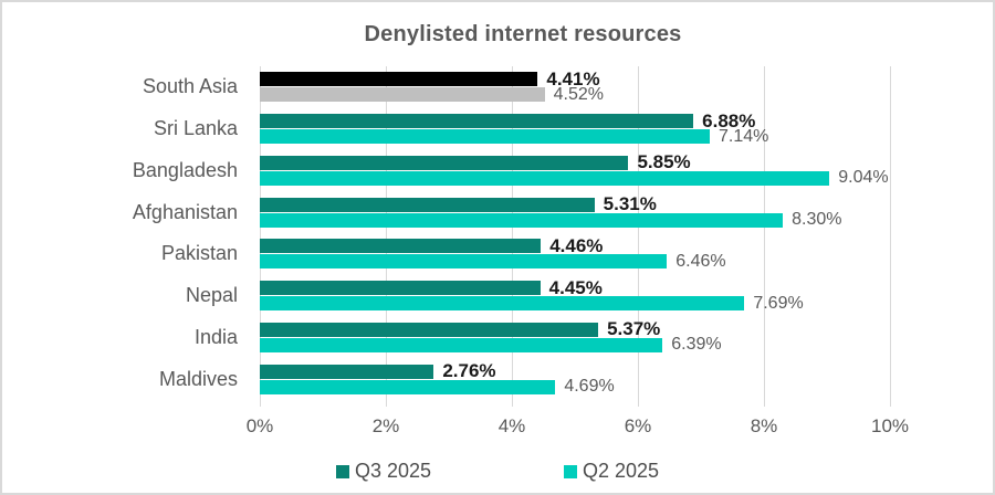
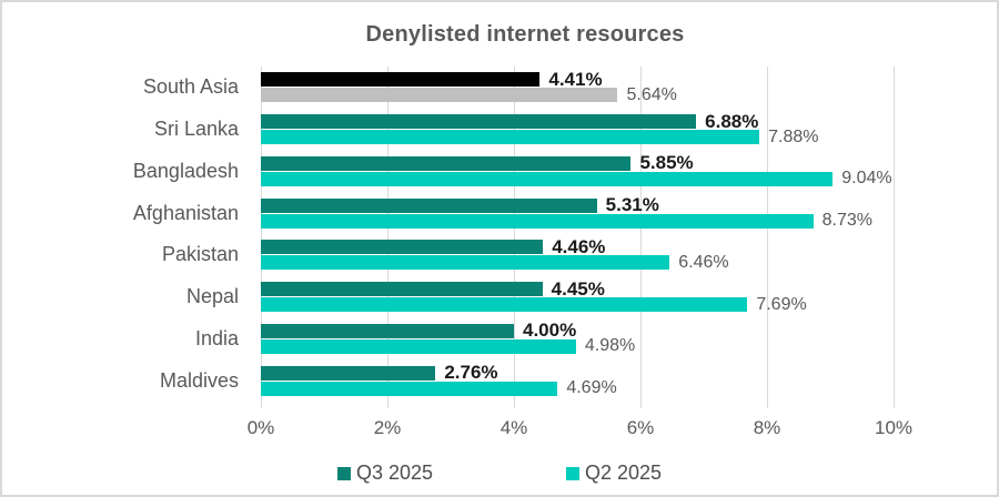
Q2 2025/South Asia: 4.52% -> 5.64%
Q2 2025/Sri Lanka: 7.14% -> 7.88%
Q2 2025/Afghanistan: 8.30% -> 8.73%
Q3 2025/India: 5.37% -> 4.00%
Q2 2025/India: 6.39% -> 4.98%
